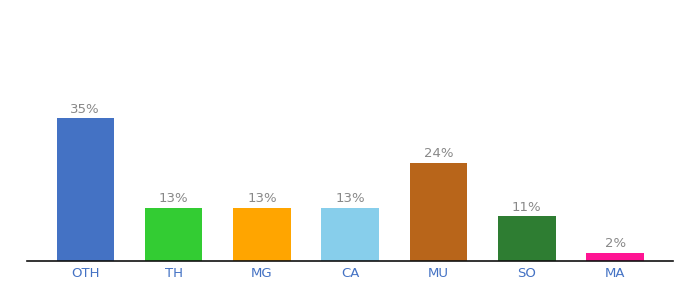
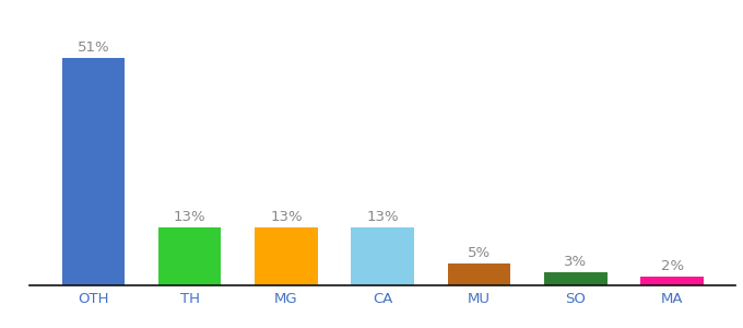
OTH: 35% -> 51%
MU: 24% -> 5%
SO: 11% -> 3%
